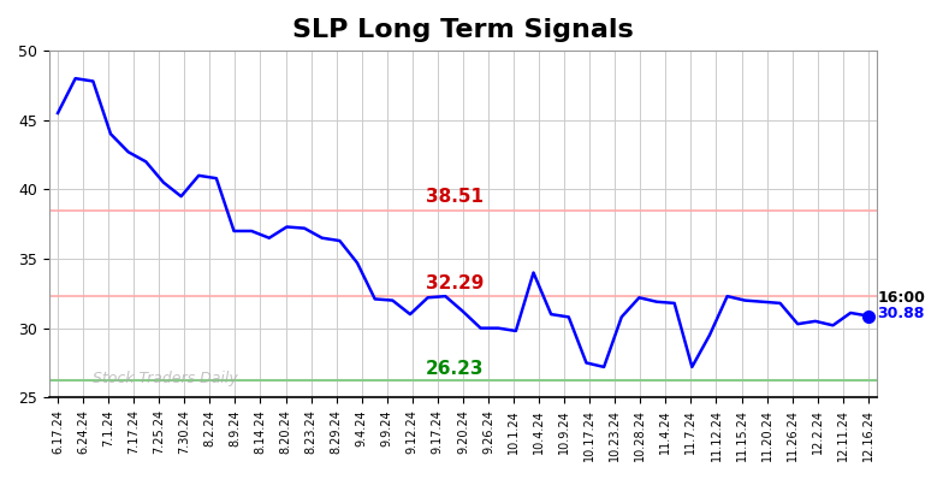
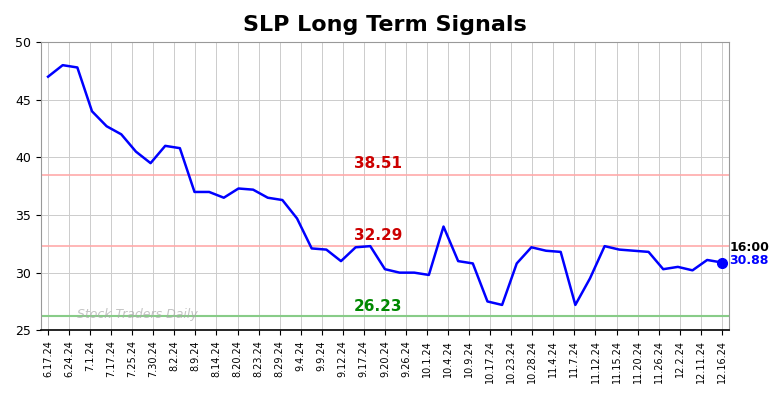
6.17.24: 45.5 -> 47.0
9.20.24: 31.2 -> 30.3
